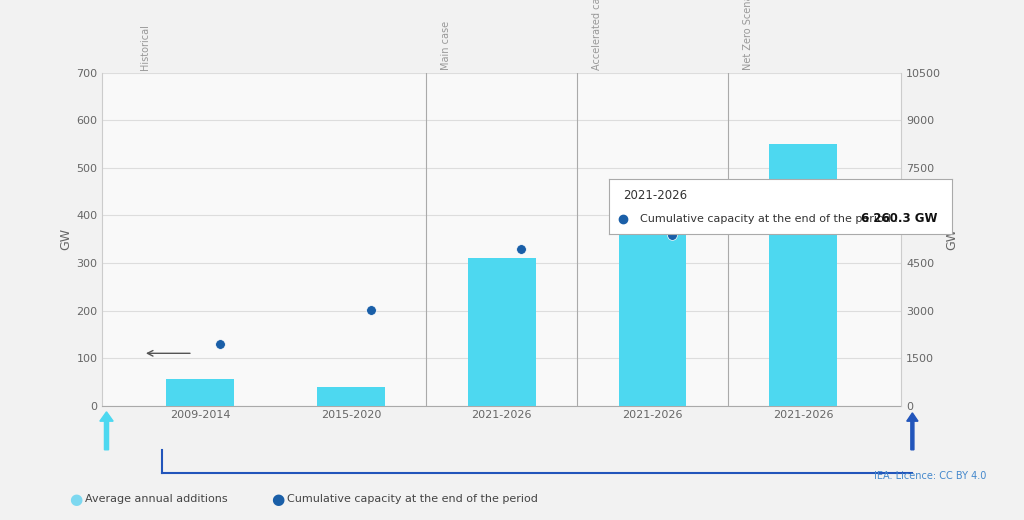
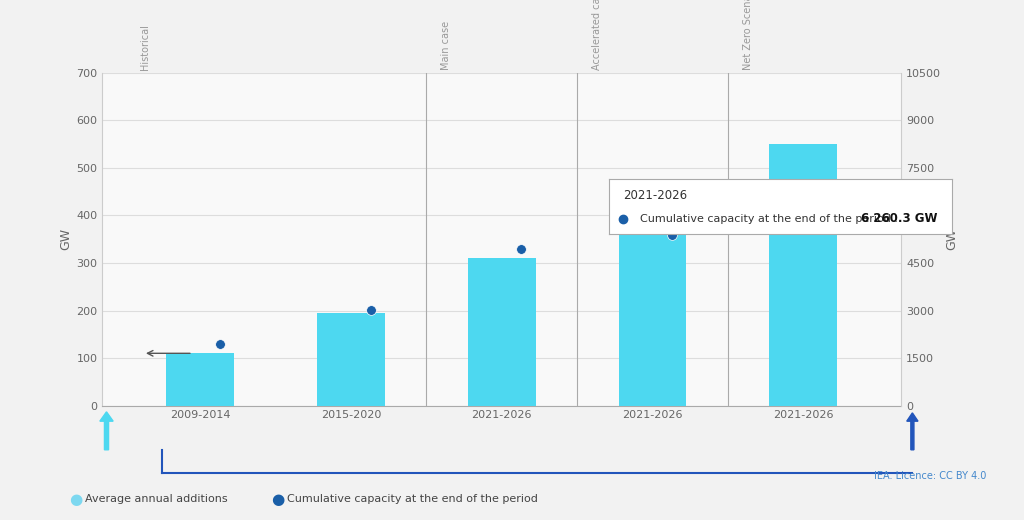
2009-2014: 55 -> 110
2015-2020: 40 -> 195
